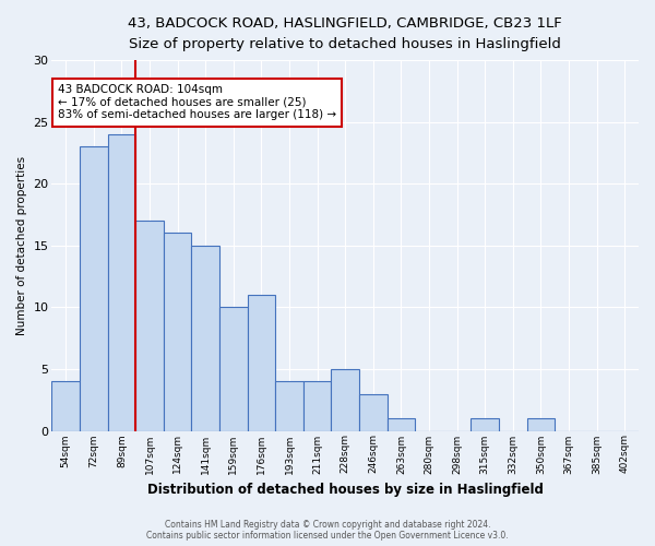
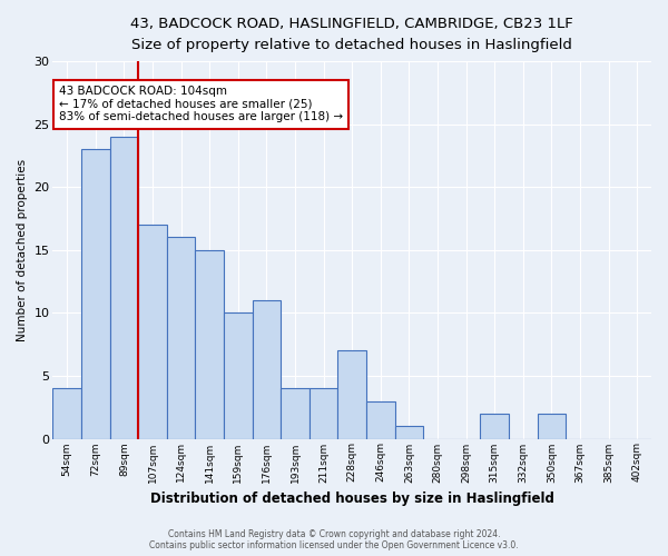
228sqm: 5 -> 7
315sqm: 1 -> 2
350sqm: 1 -> 2
